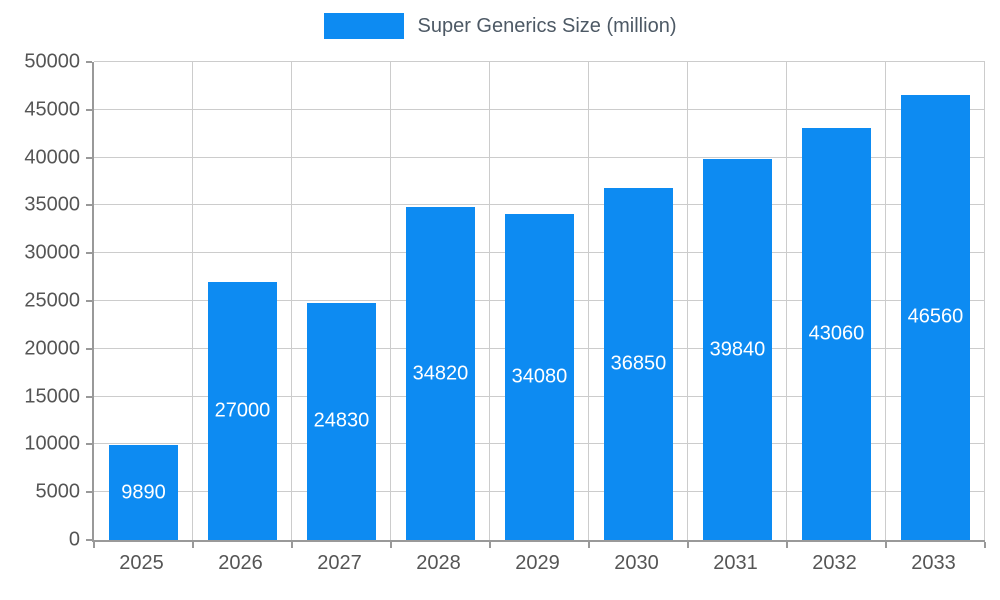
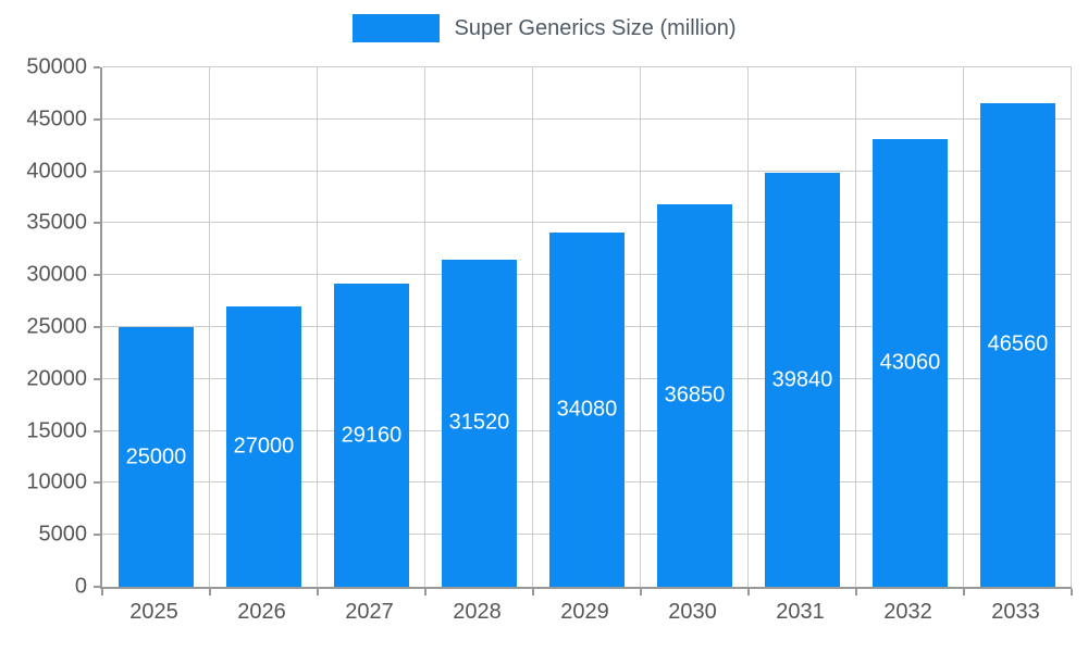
2025: 9890 -> 25000
2027: 24830 -> 29160
2028: 34820 -> 31520
